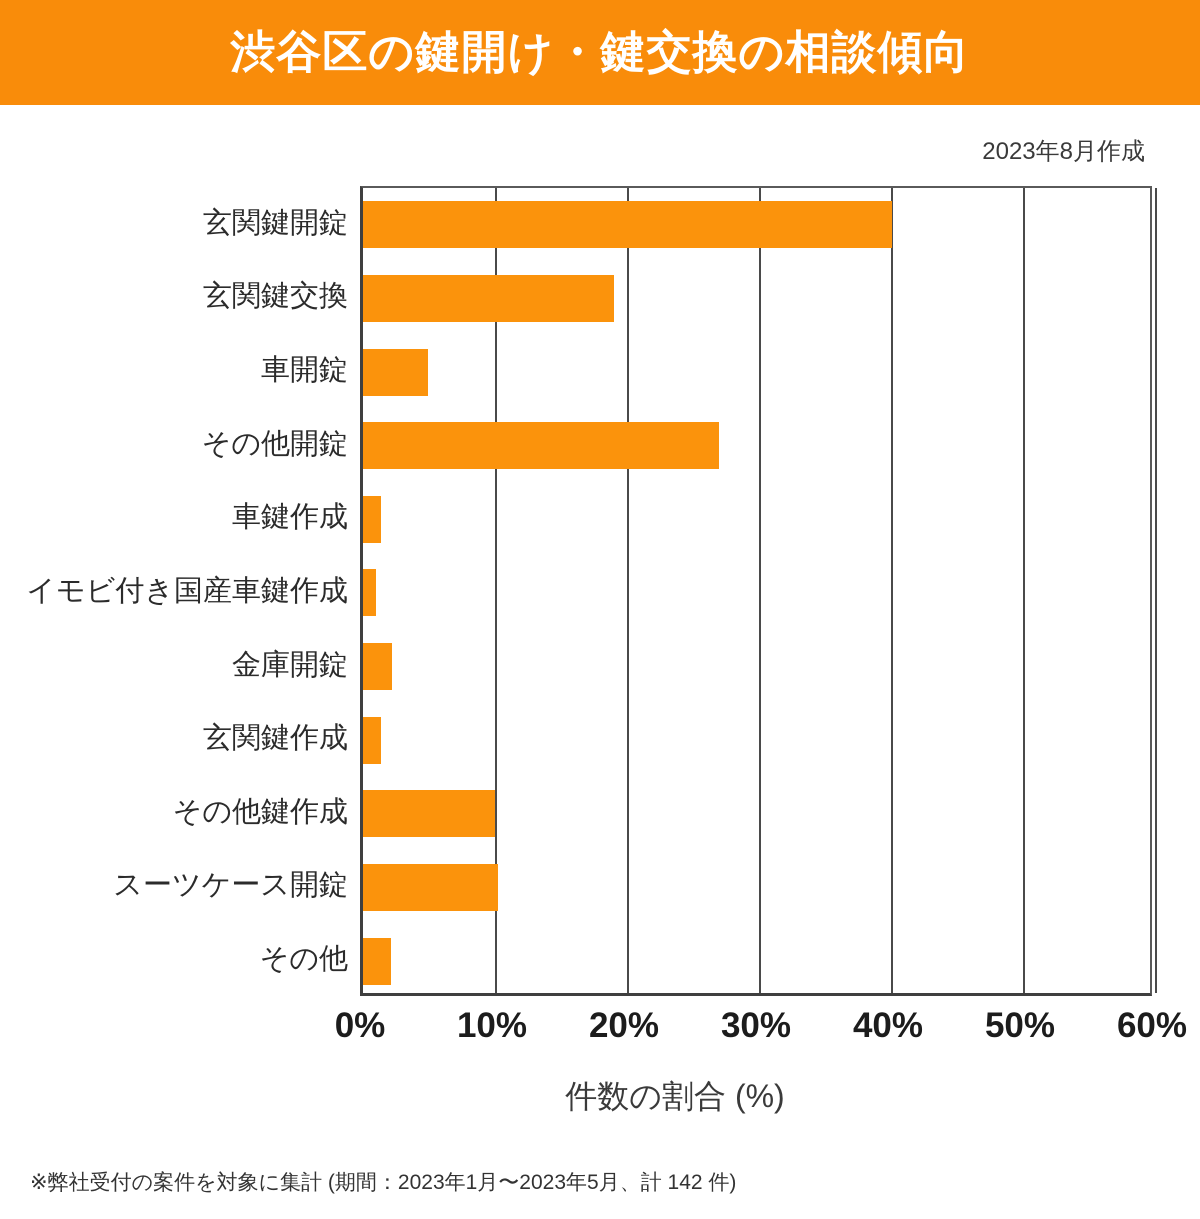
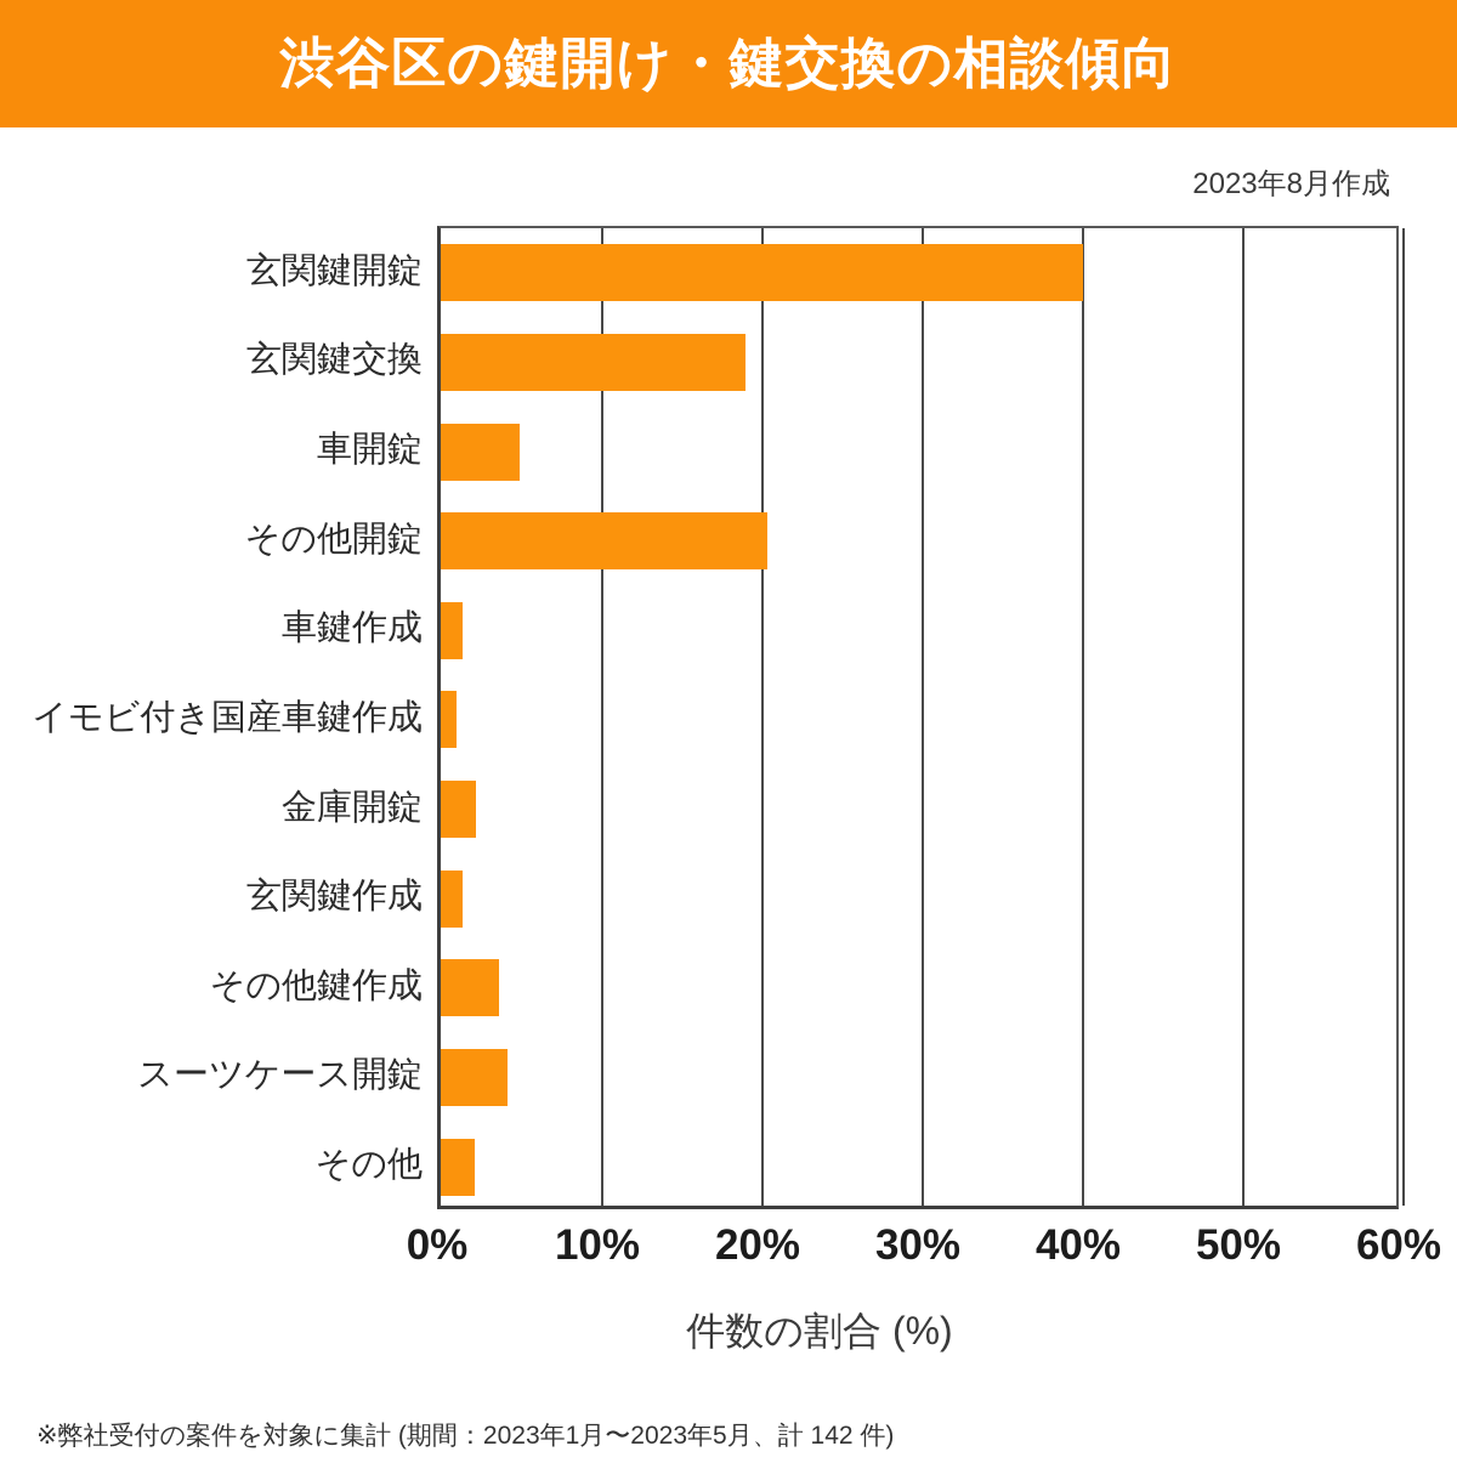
その他開錠: 27.0% -> 20.4%
その他鍵作成: 10.0% -> 3.6%
スーツケース開錠: 10.2% -> 4.2%
